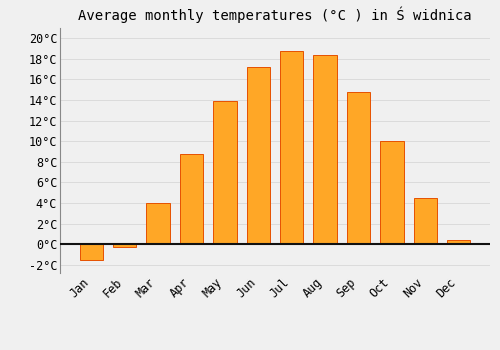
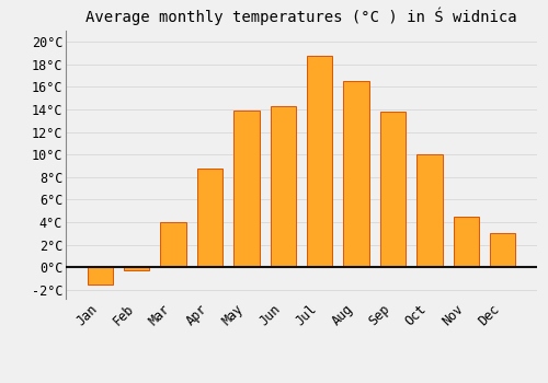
Jun: 17.2°C -> 14.3°C
Aug: 18.4°C -> 16.5°C
Sep: 14.8°C -> 13.8°C
Dec: 0.4°C -> 3.0°C
